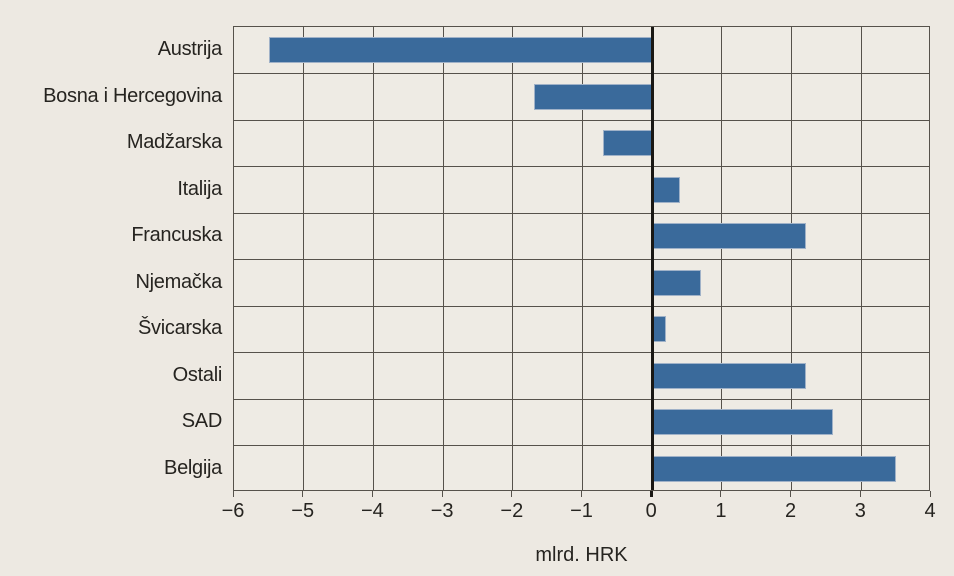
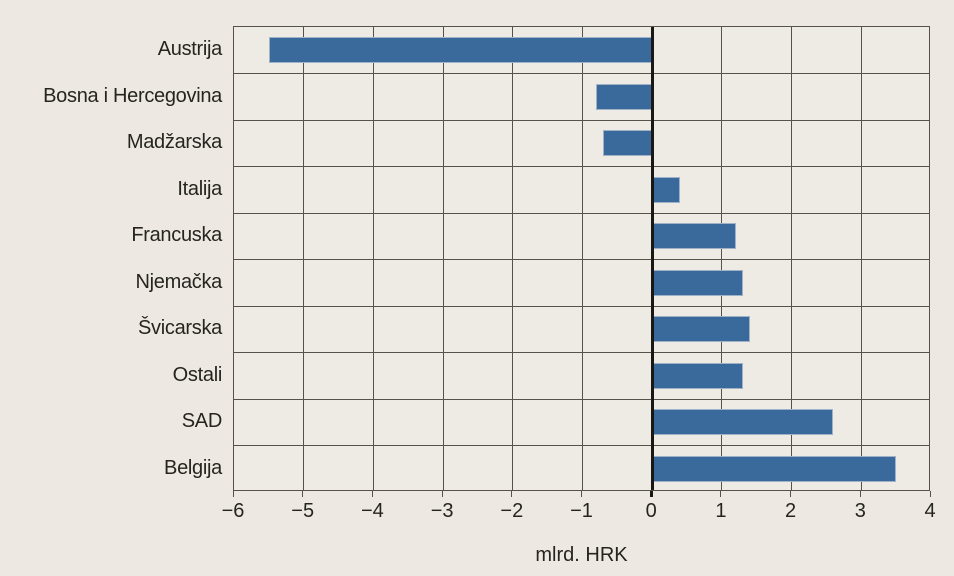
Bosna i Hercegovina: -1.7 -> -0.8
Francuska: 2.2 -> 1.2
Njemačka: 0.7 -> 1.3
Švicarska: 0.2 -> 1.4
Ostali: 2.2 -> 1.3
